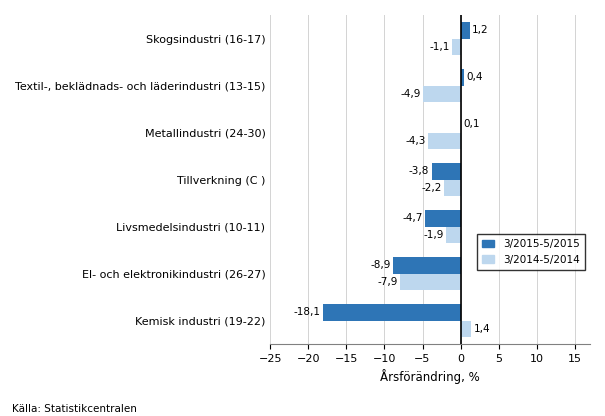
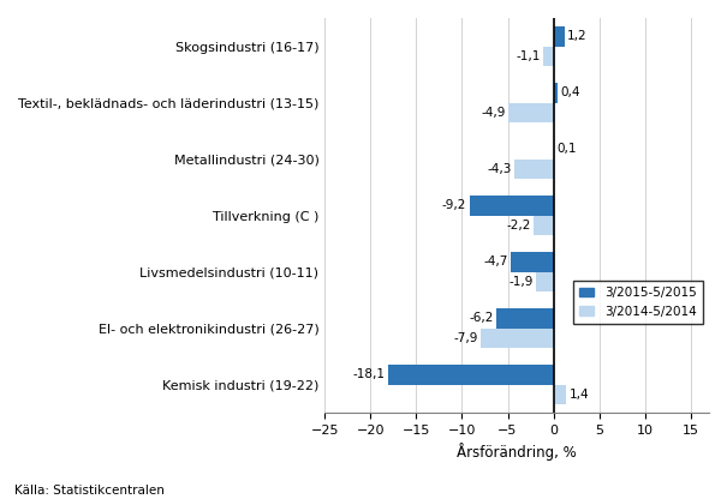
3/2015-5/2015/Tillverkning (C ): -3,8 -> -9,2
3/2015-5/2015/El- och elektronikindustri (26-27): -8,9 -> -6,2
